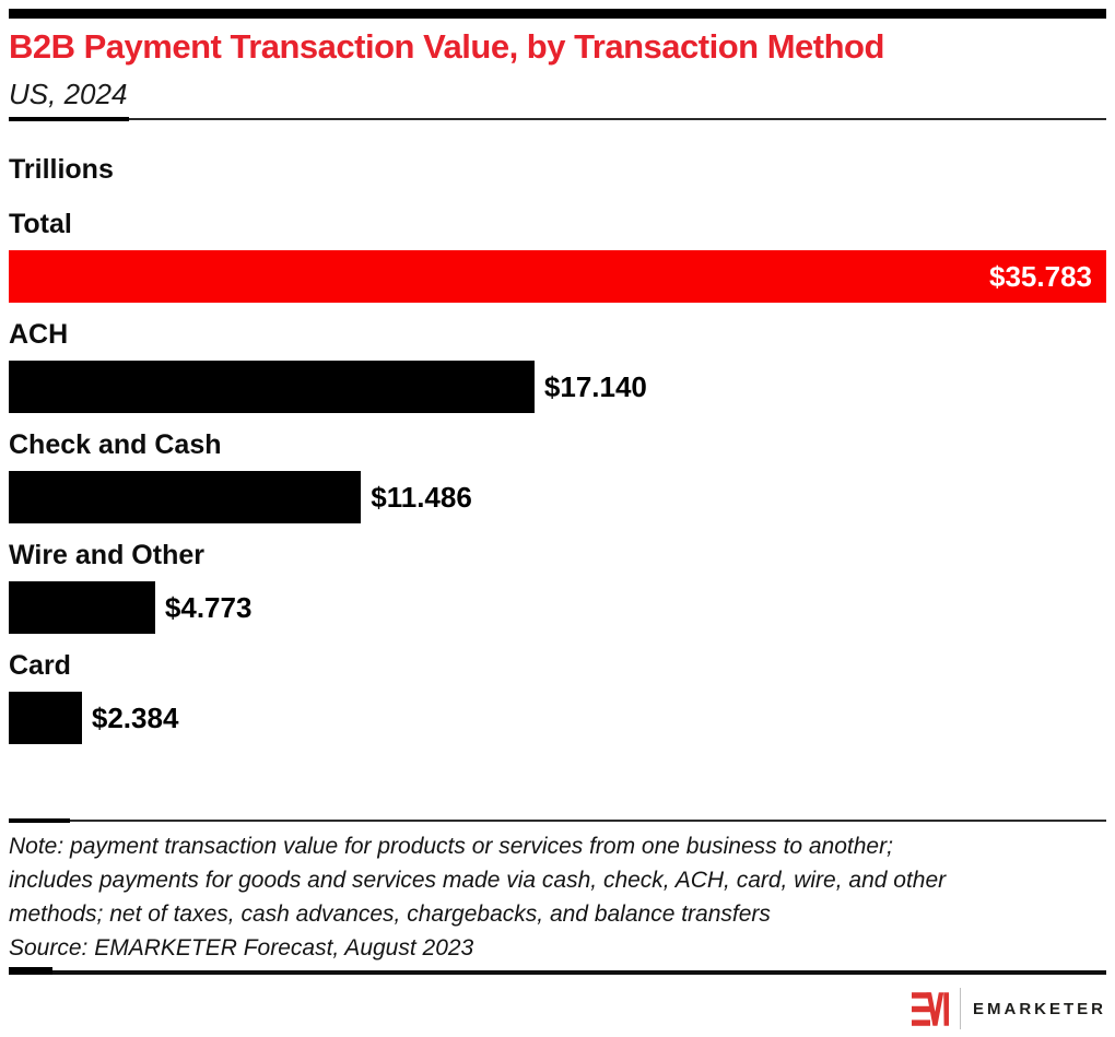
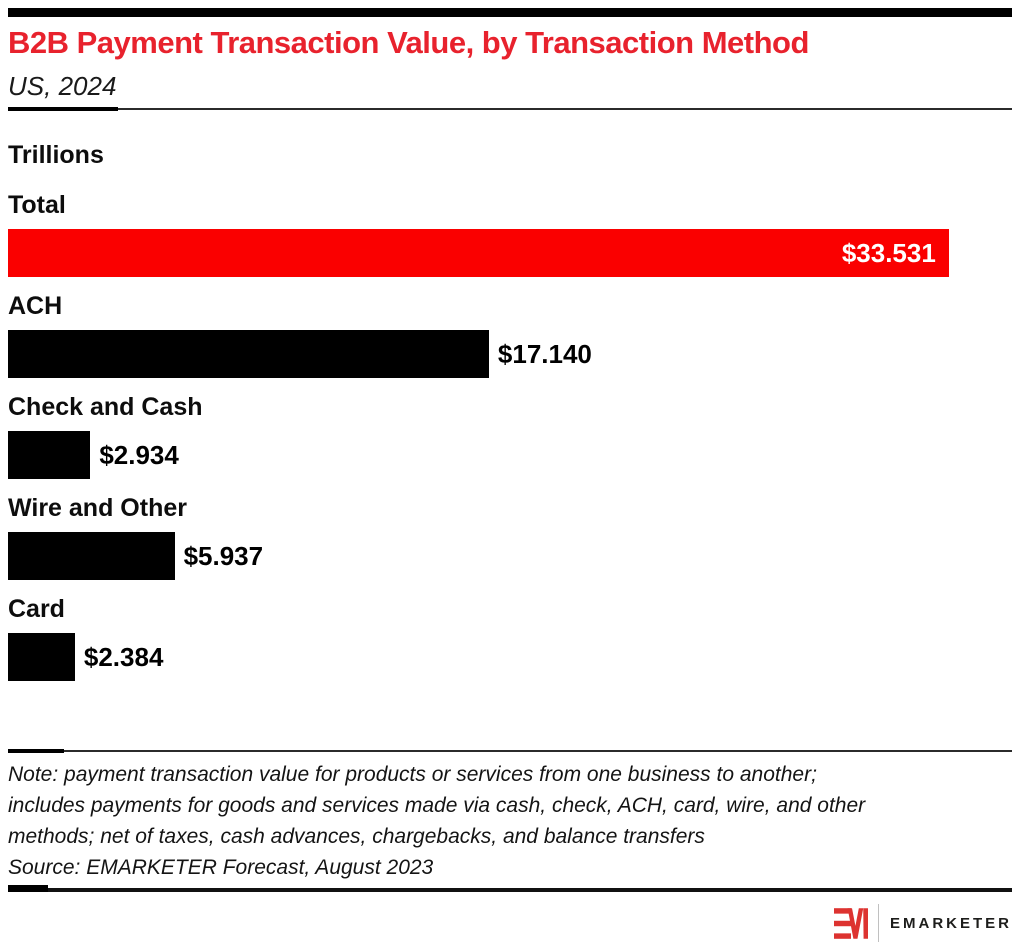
Total: $35.783 -> $33.531
Check and Cash: $11.486 -> $2.934
Wire and Other: $4.773 -> $5.937
